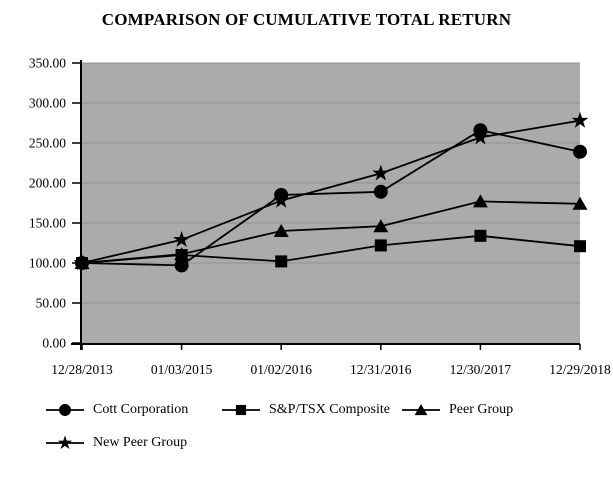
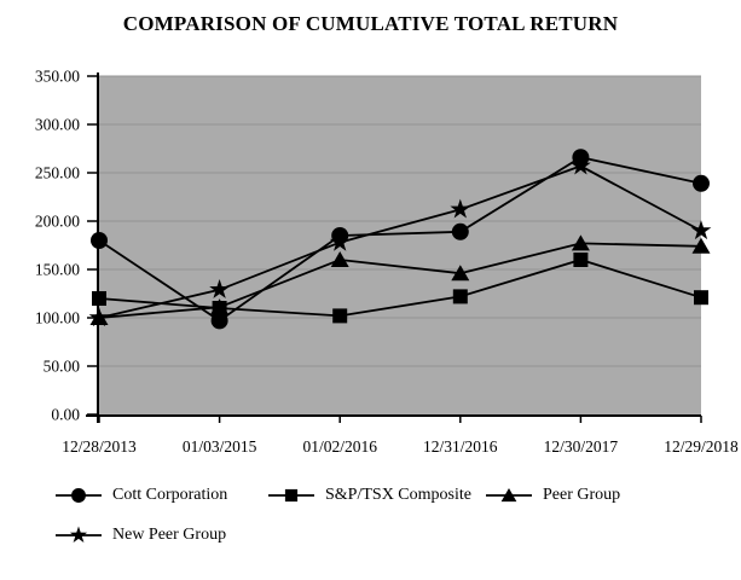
Cott Corporation/12/28/2013: 100 -> 180
S&P/TSX Composite/12/28/2013: 100 -> 120
Peer Group/01/02/2016: 140 -> 160
S&P/TSX Composite/12/30/2017: 130 -> 160
New Peer Group/12/29/2018: 280 -> 190
